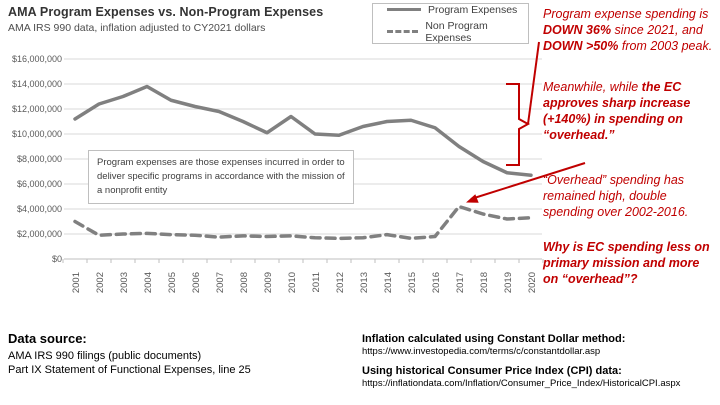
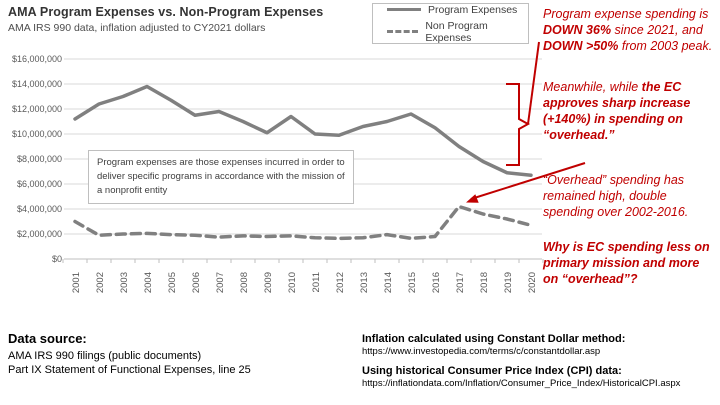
Program Expenses/2006: $12200000 -> $11500000
Program Expenses/2015: $11100000 -> $11600000
Non Program Expenses/2020: $3300000 -> $2700000
